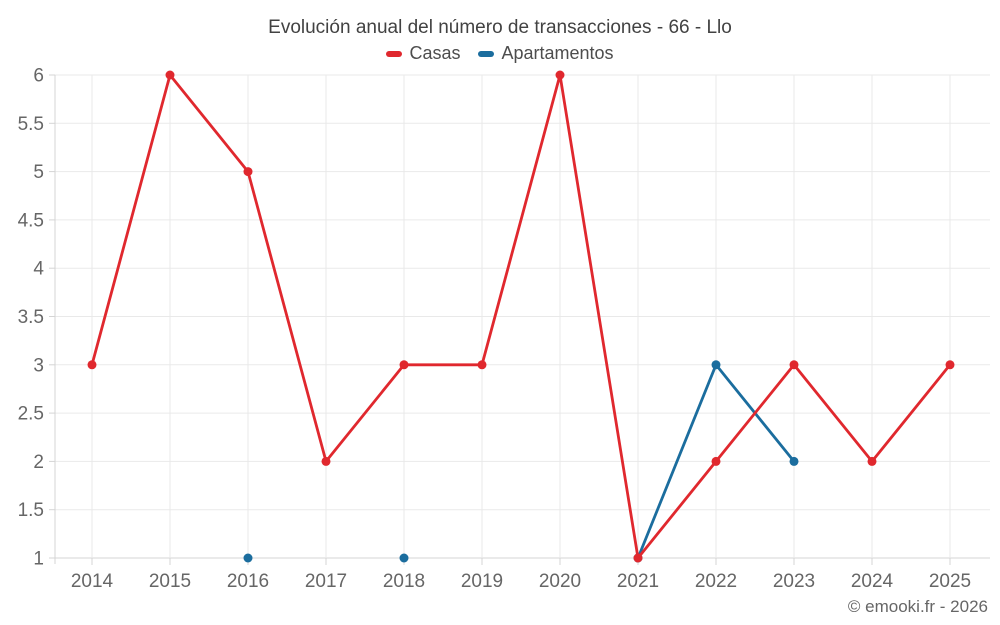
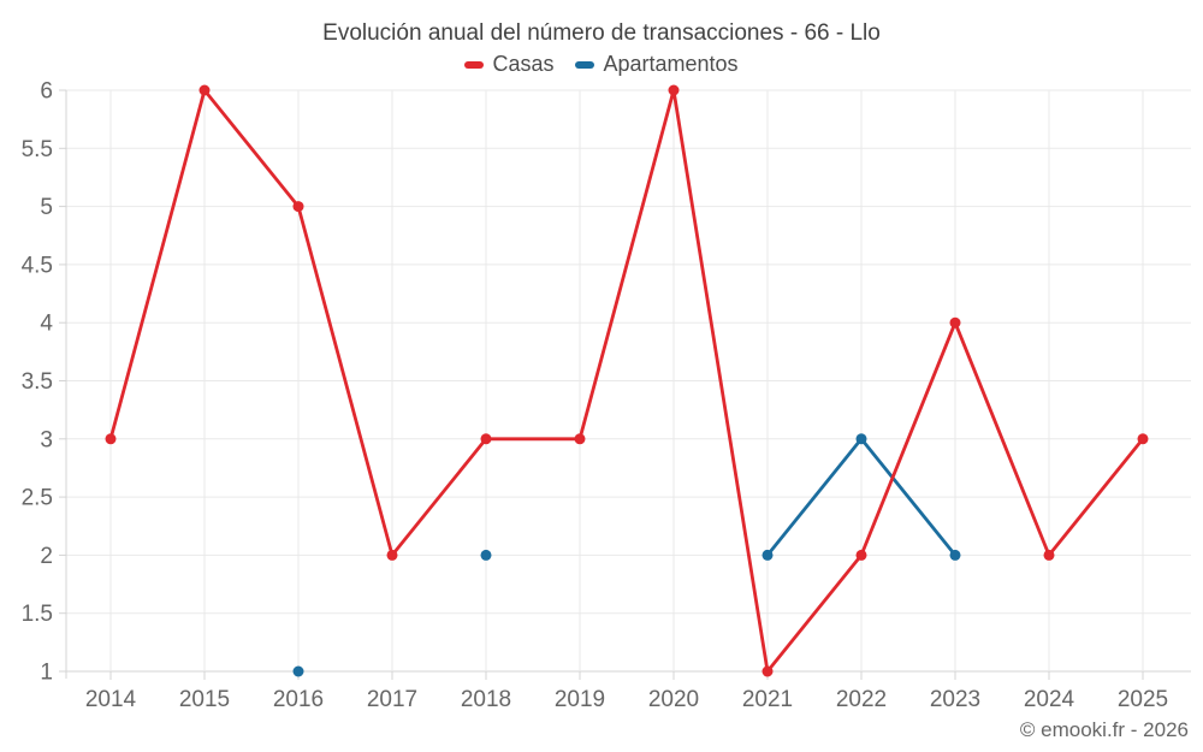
Apartamentos/2018: 1 -> 2
Apartamentos/2021: 1 -> 2
Casas/2023: 3 -> 4
